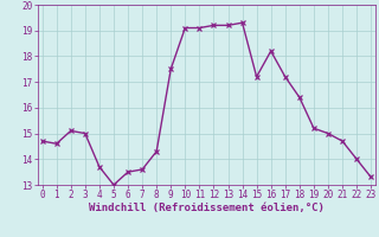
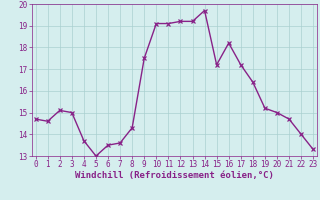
14: 19.3 -> 19.7
